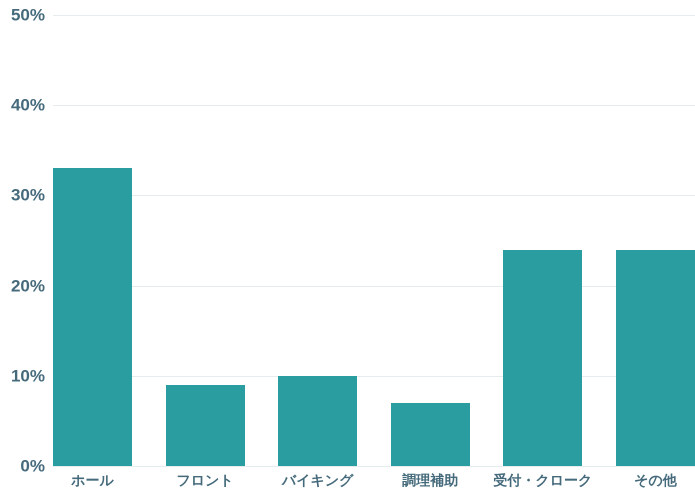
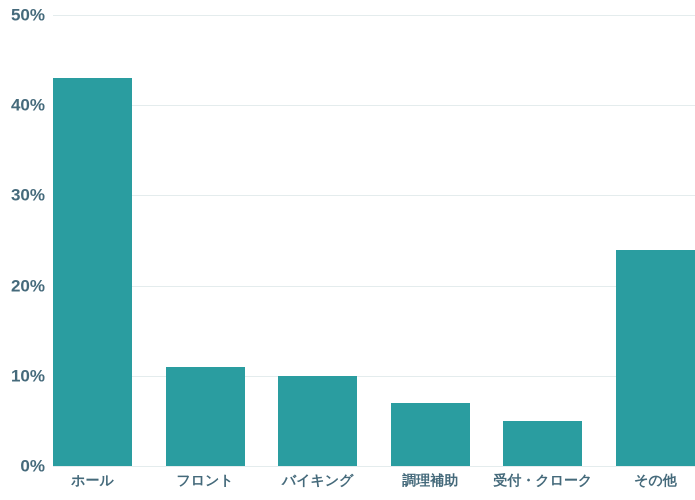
ホール: 33% -> 43%
フロント: 9% -> 11%
受付・クローク: 24% -> 5%
